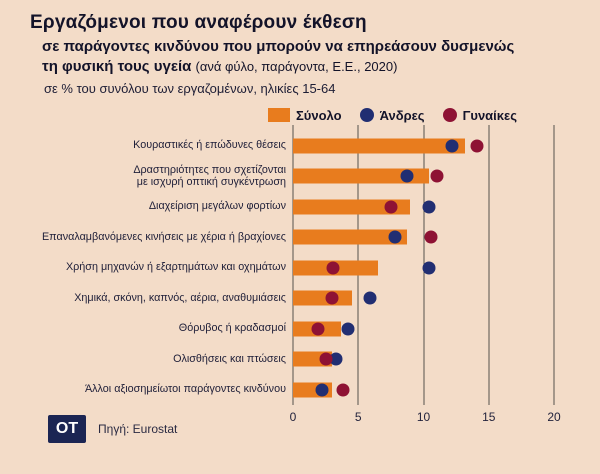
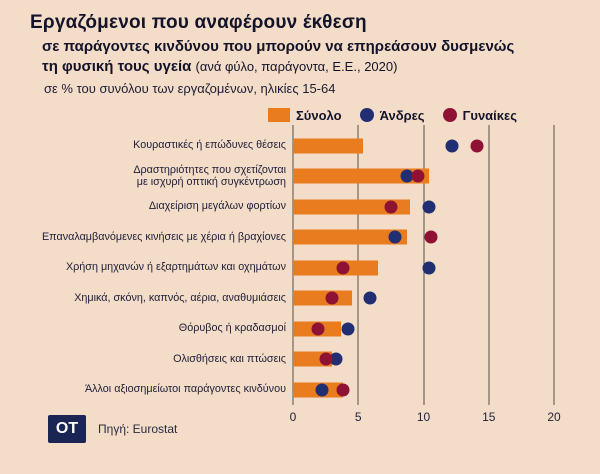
Σύνολο/Κουραστικές ή επώδυνες θέσεις: 13.2 -> 5.4
Γυναίκες/Δραστηριότητες που σχετίζονται με ισχυρή οπτική συγκέντρωση: 11.0 -> 9.6
Γυναίκες/Χρήση μηχανών ή εξαρτημάτων και οχημάτων: 3.1 -> 3.8
Σύνολο/Άλλοι αξιοσημείωτοι παράγοντες κινδύνου: 3.0 -> 3.8
